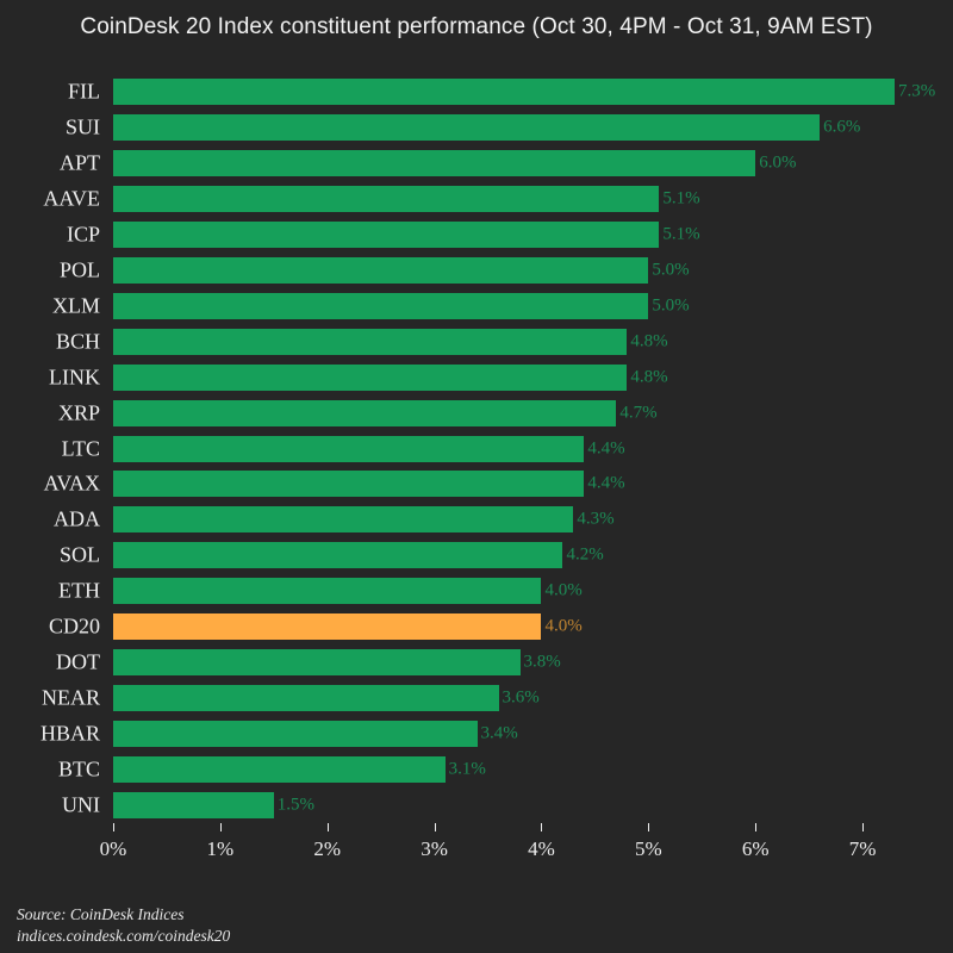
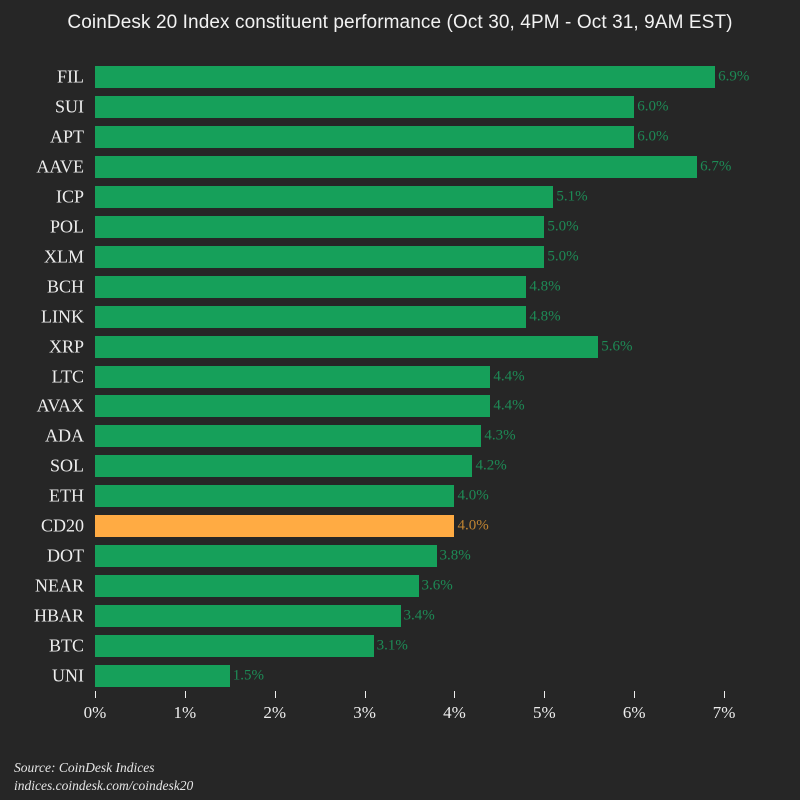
FIL: 7.3% -> 6.9%
SUI: 6.6% -> 6.0%
AAVE: 5.1% -> 6.7%
XRP: 4.7% -> 5.6%
